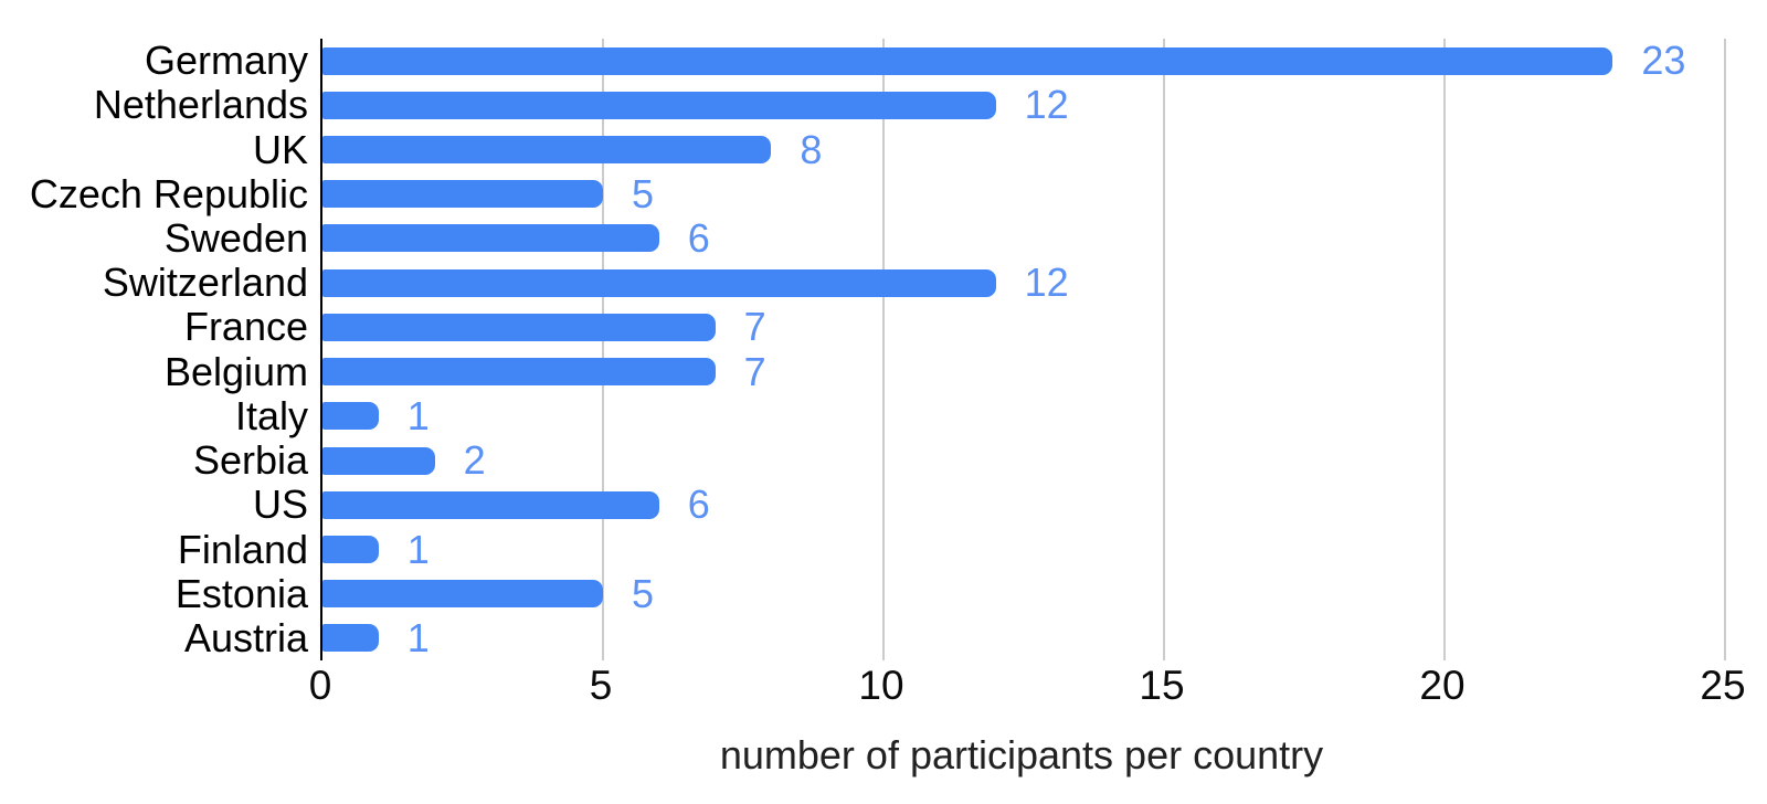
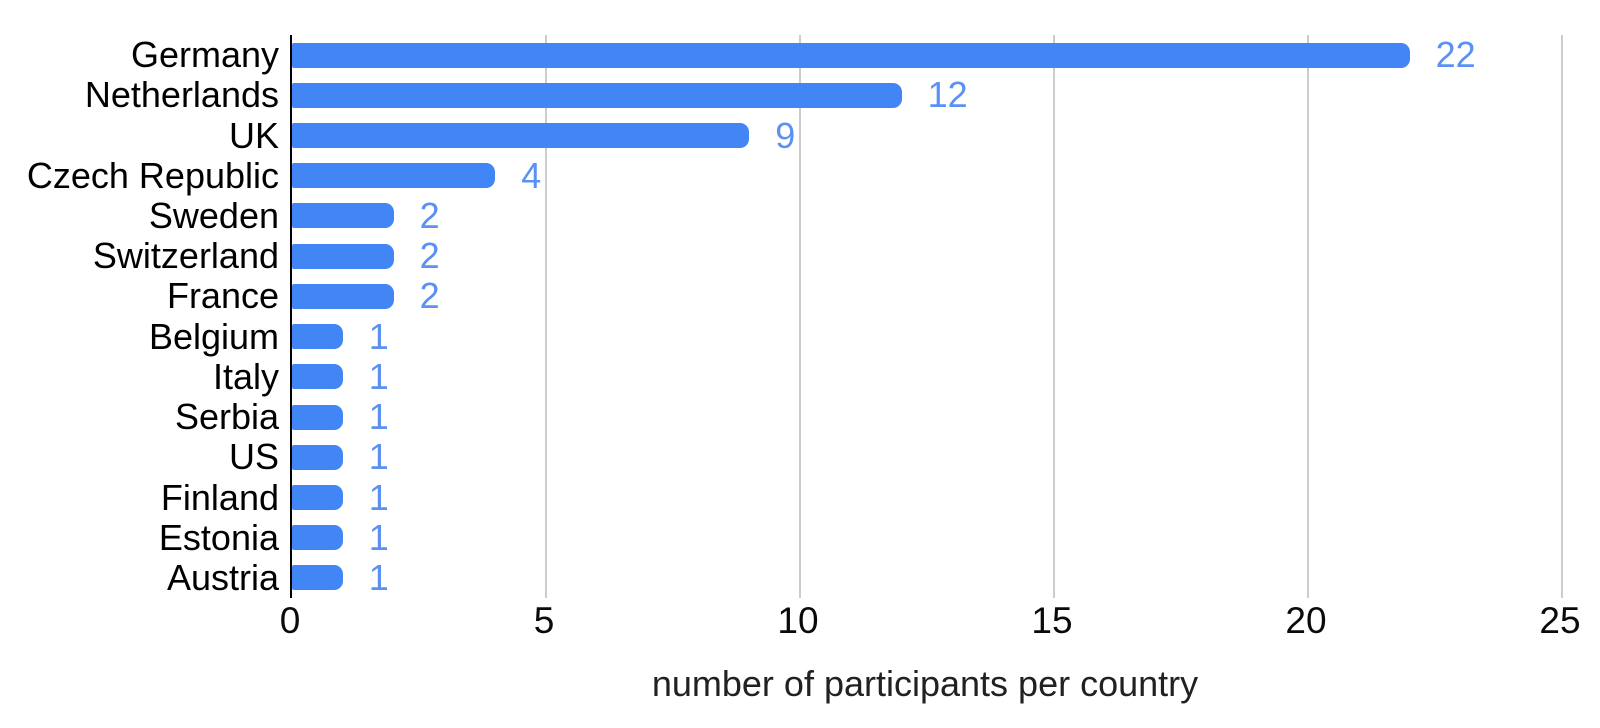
Germany: 23 -> 22
UK: 8 -> 9
Czech Republic: 5 -> 4
Sweden: 6 -> 2
Switzerland: 12 -> 2
France: 7 -> 2
Belgium: 7 -> 1
Serbia: 2 -> 1
US: 6 -> 1
Estonia: 5 -> 1
